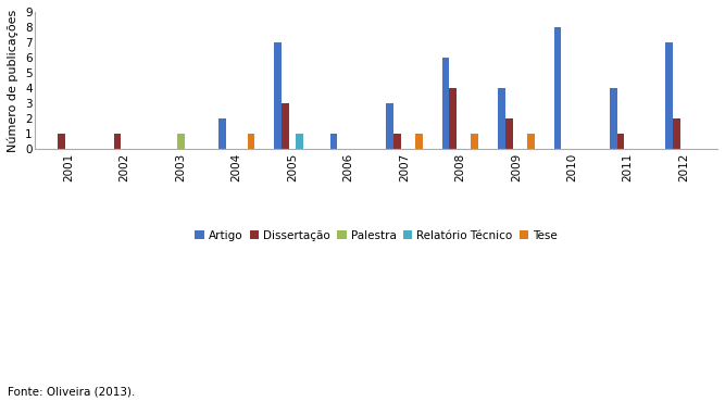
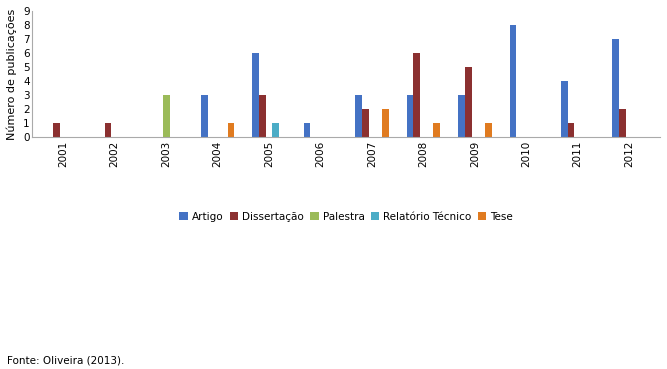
Palestra/2003: 1 -> 3
Artigo/2004: 2 -> 3
Artigo/2005: 7 -> 6
Dissertação/2007: 1 -> 2
Tese/2007: 1 -> 2
Artigo/2008: 6 -> 3
Dissertação/2008: 4 -> 6
Artigo/2009: 4 -> 3
Dissertação/2009: 2 -> 5
